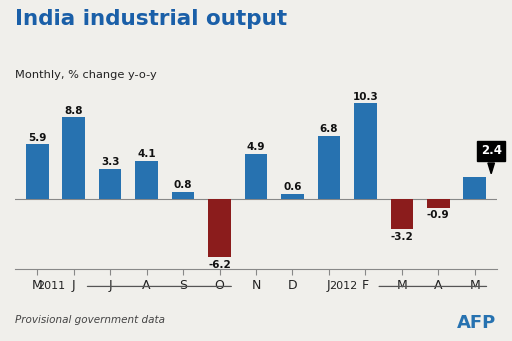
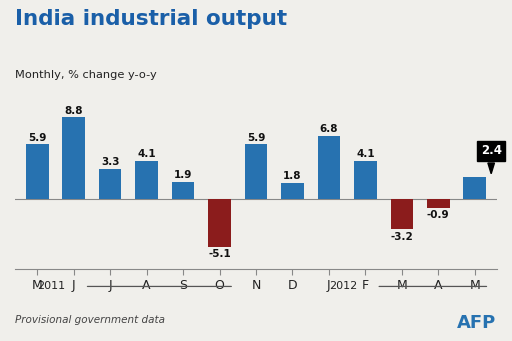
S: 0.8 -> 1.9
O: -6.2 -> -5.1
N: 4.9 -> 5.9
D: 0.6 -> 1.8
F: 10.3 -> 4.1
